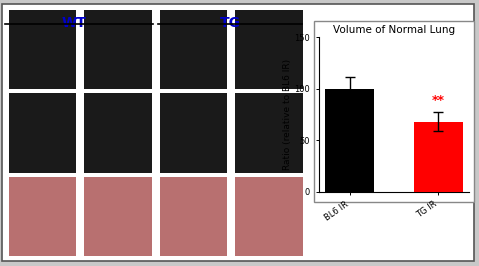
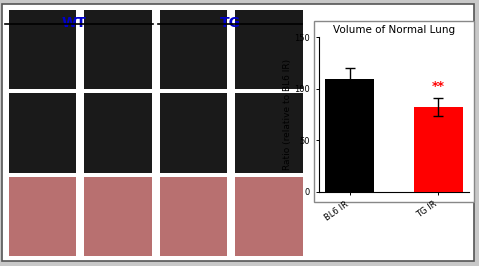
BL6 IR: 100 -> 109
TG IR: 68 -> 82
